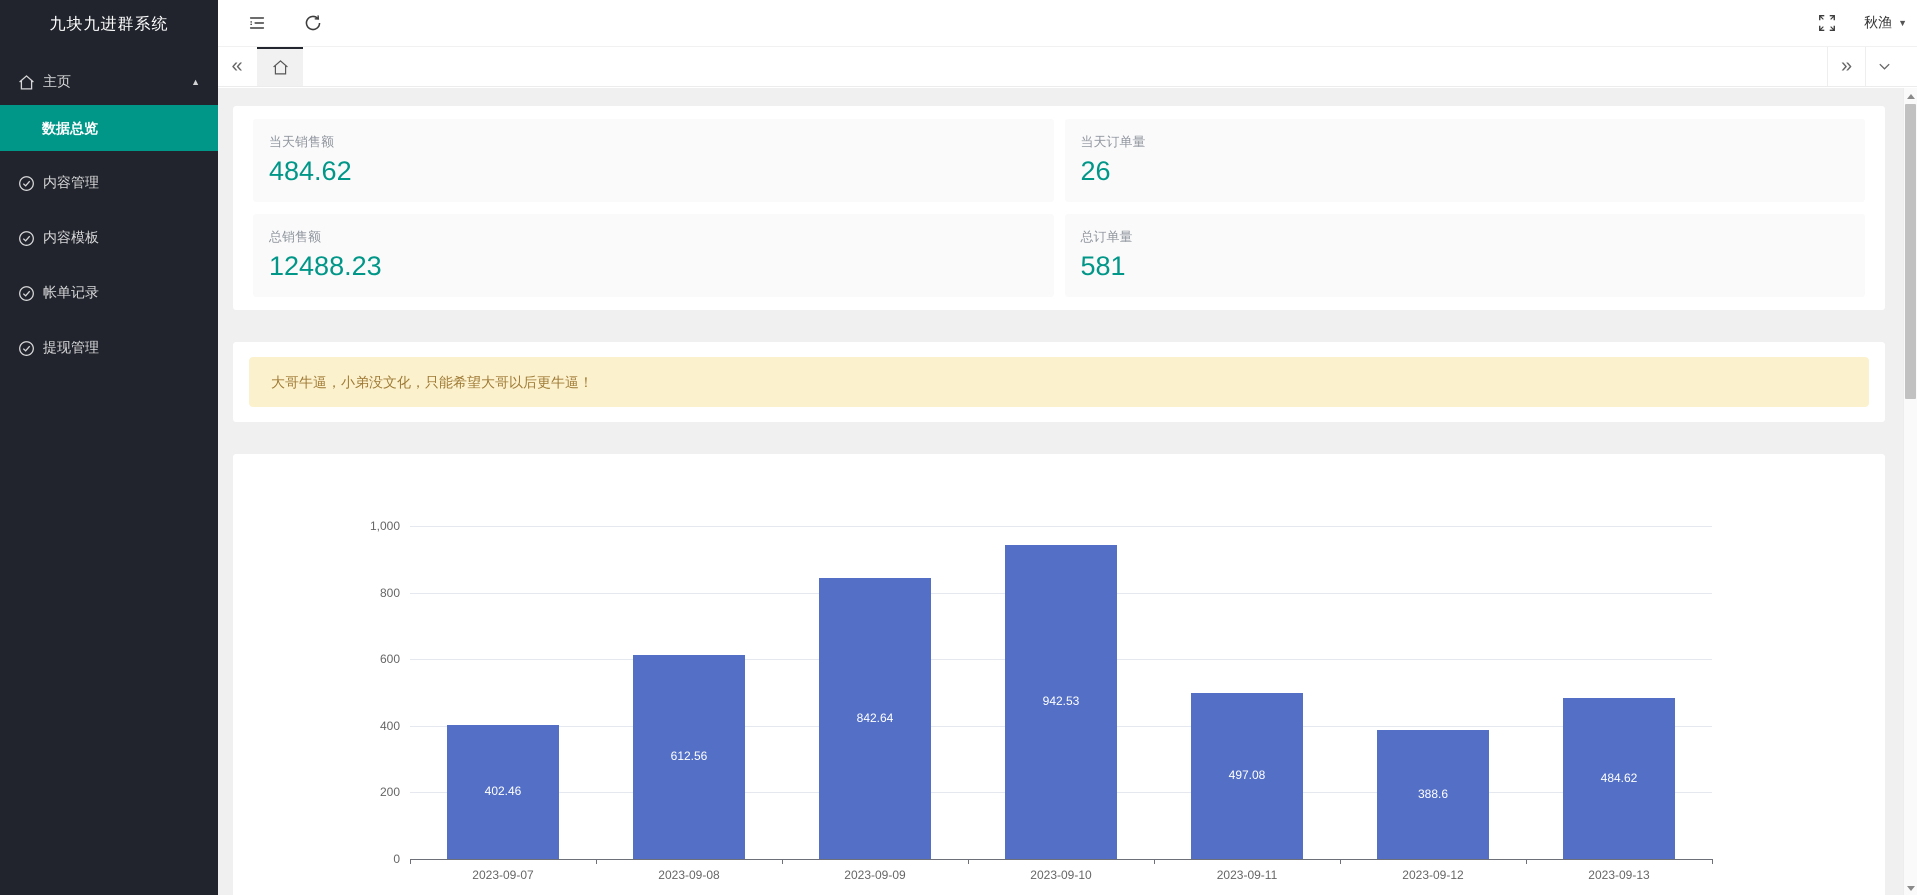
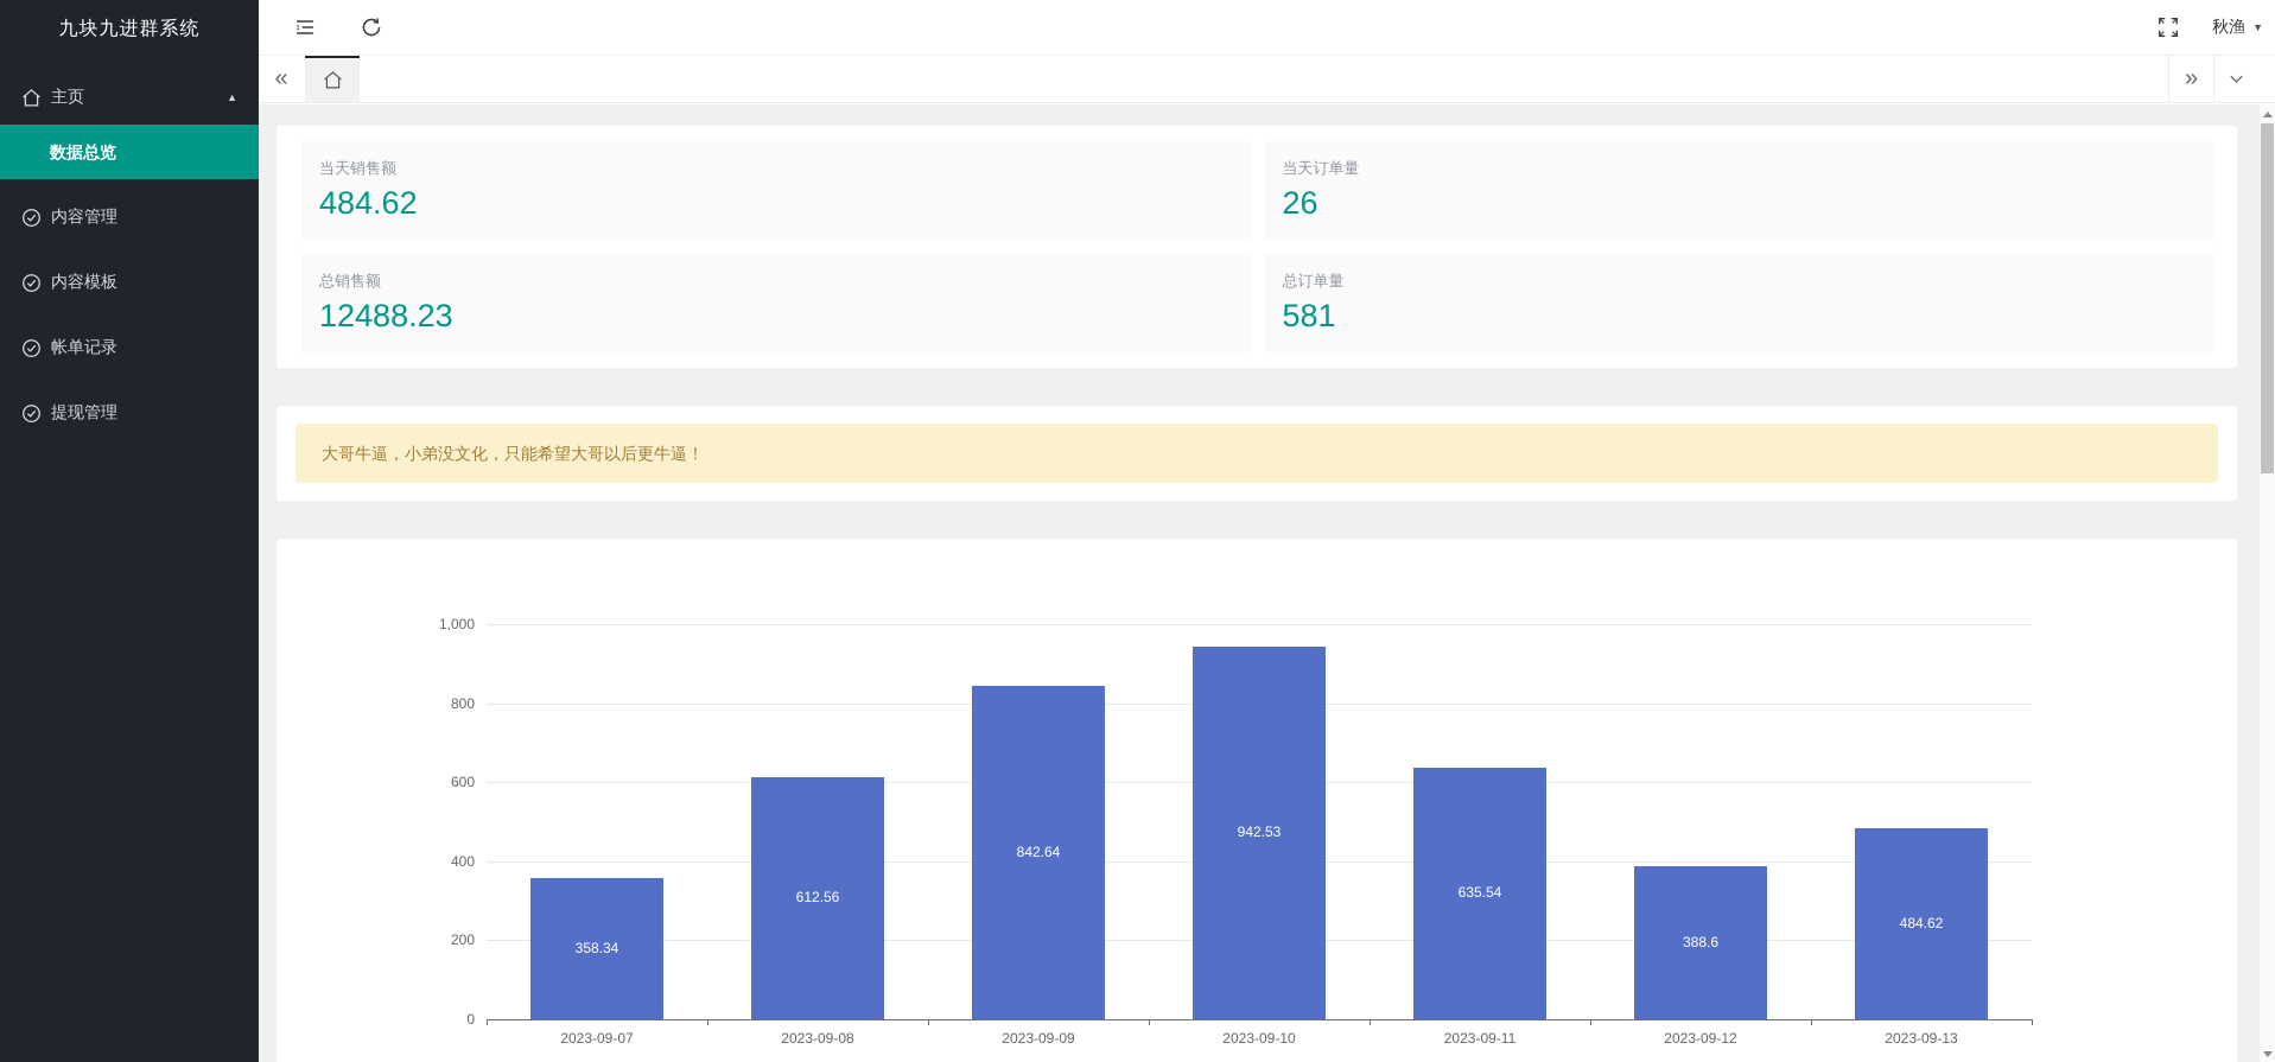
2023-09-07: 402.46 -> 358.34
2023-09-11: 497.08 -> 635.54
